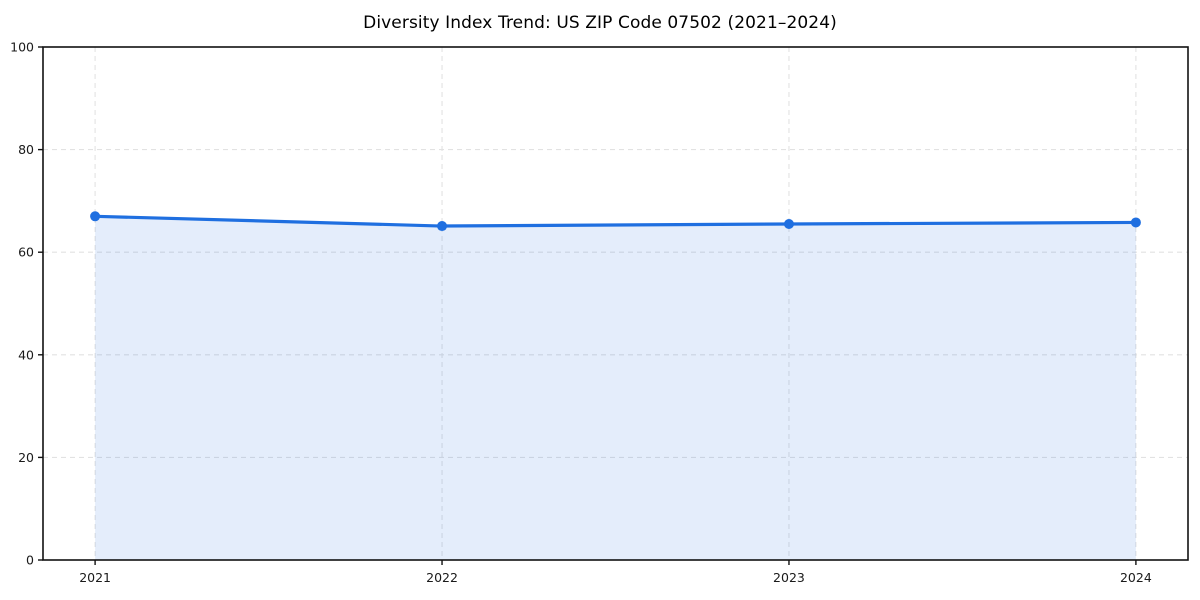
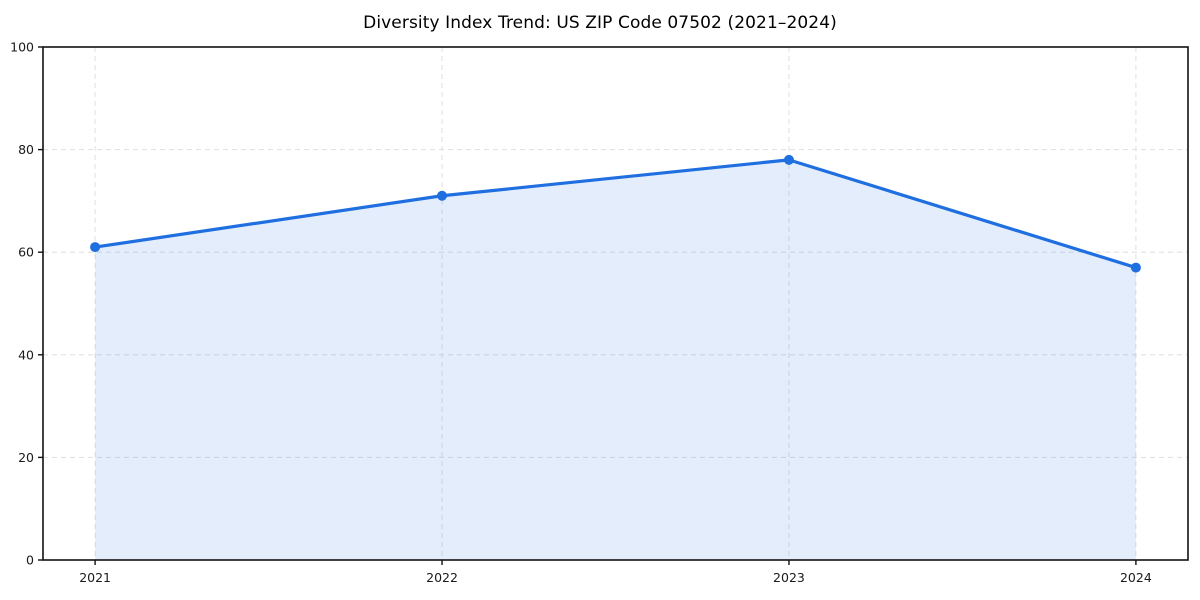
2021: 67 -> 61
2022: 65 -> 71
2023: 66 -> 78
2024: 66 -> 57
